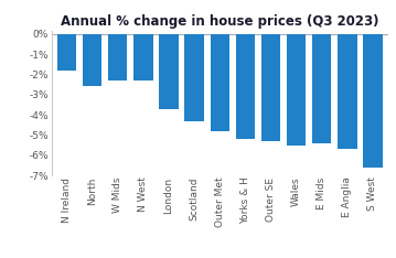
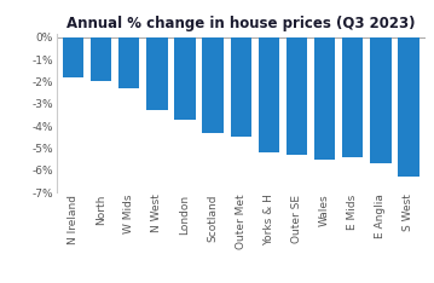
North: -2.6% -> -2.0%
N West: -2.3% -> -3.3%
Outer Met: -4.8% -> -4.5%
S West: -6.6% -> -6.3%
